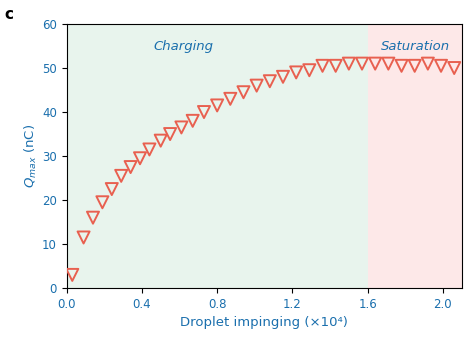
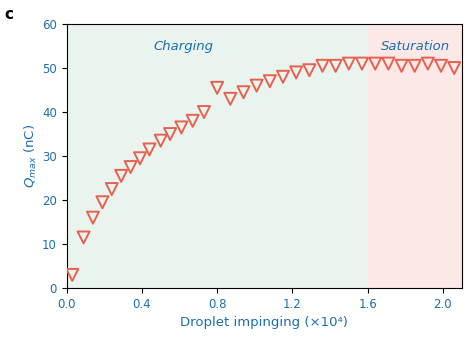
0.8: 41.5 -> 45.5
